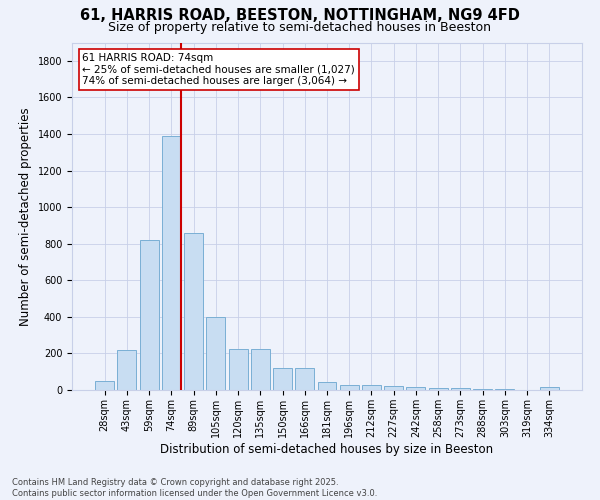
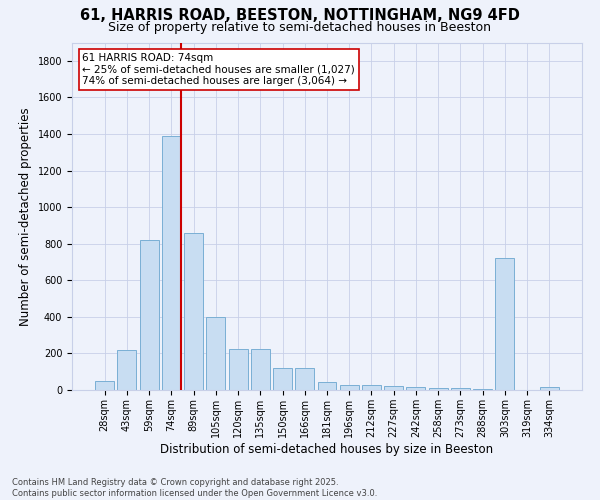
303sqm: 0 -> 720
